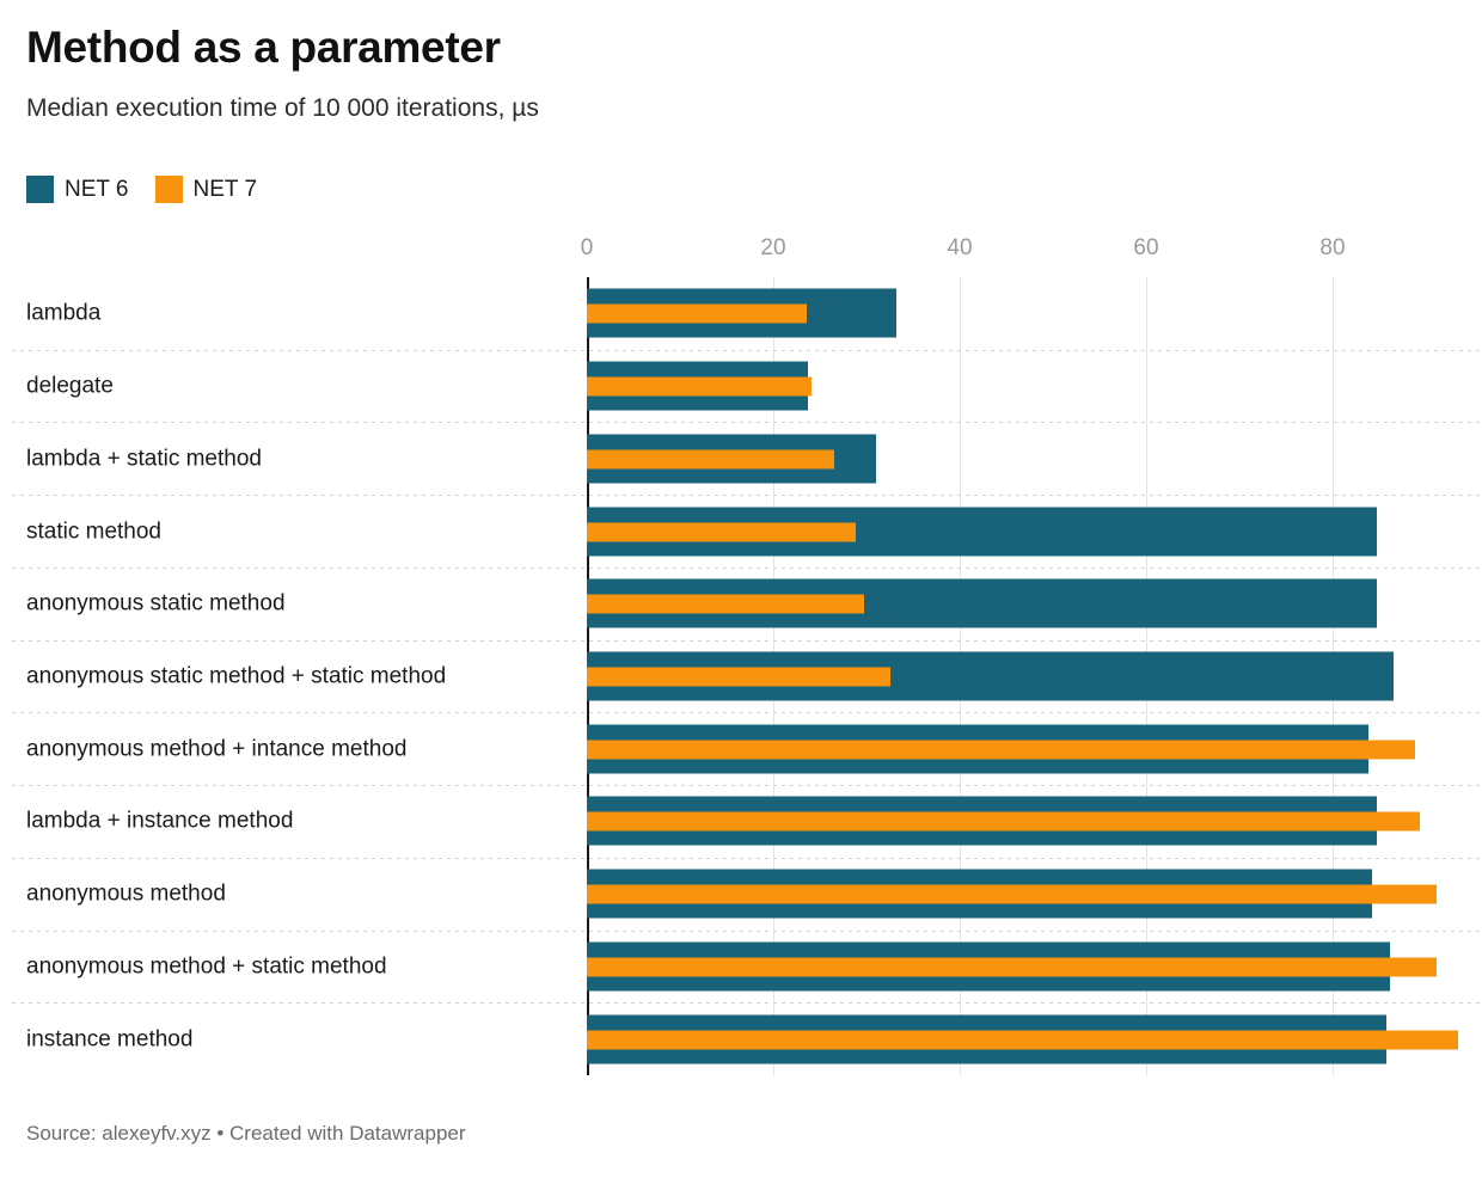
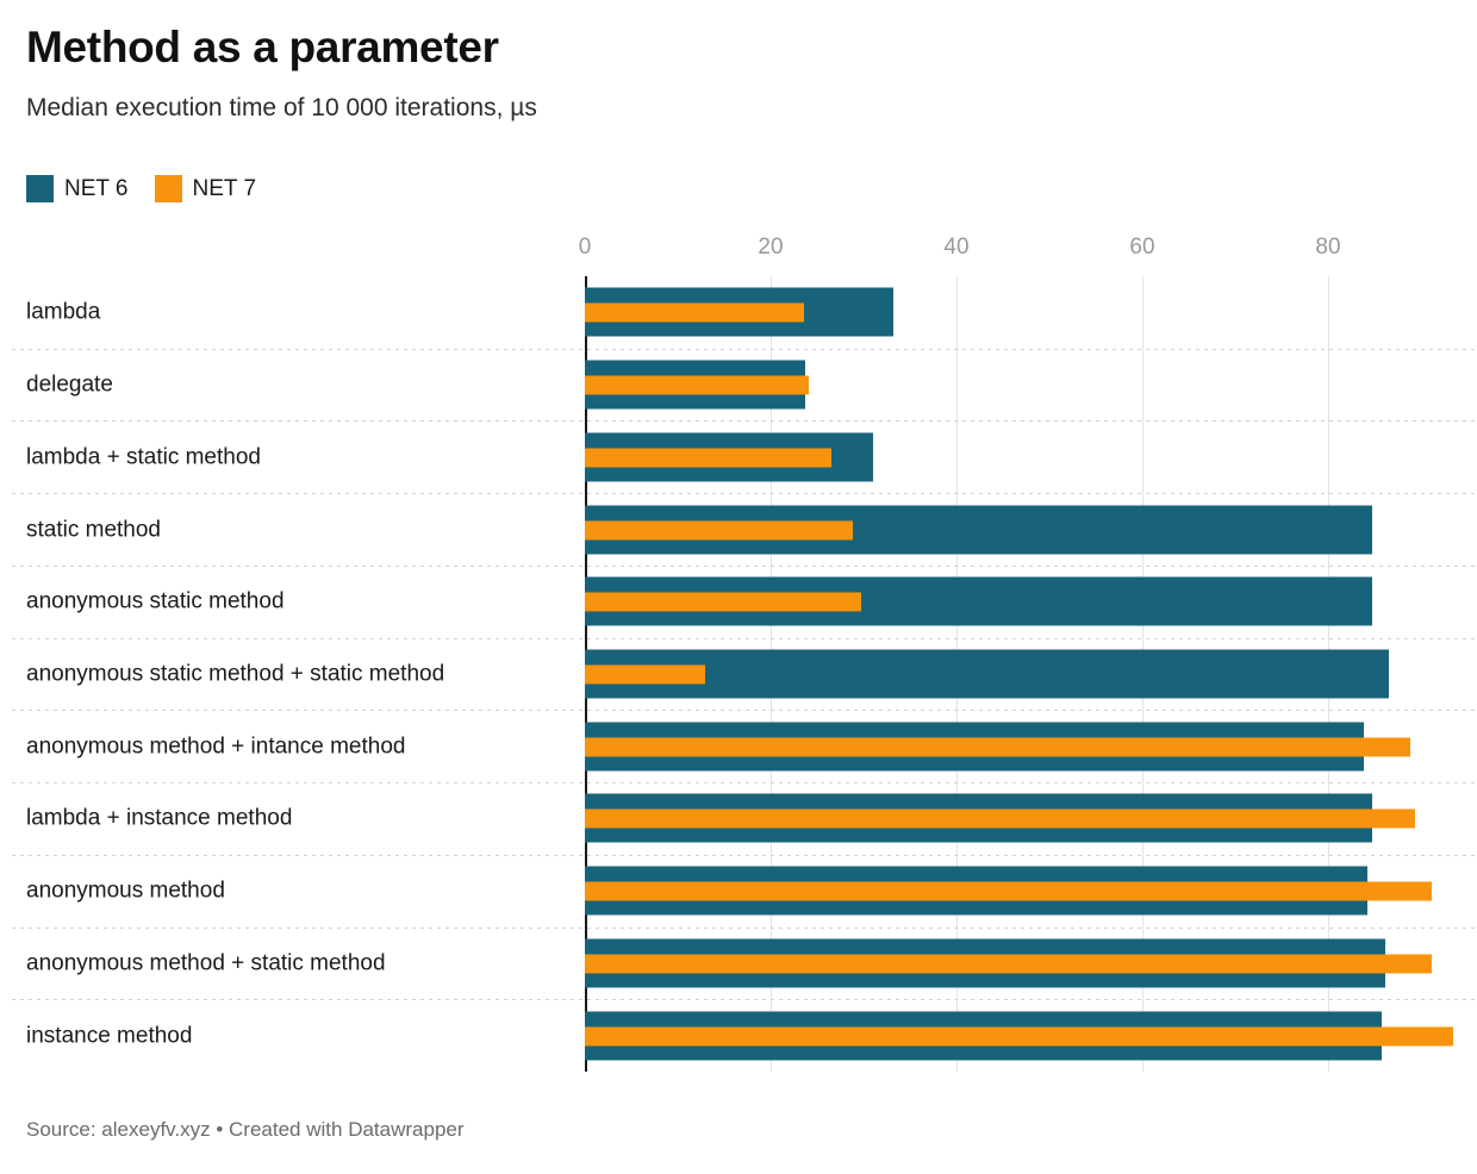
NET 7/anonymous static method + static method: 32 -> 13
